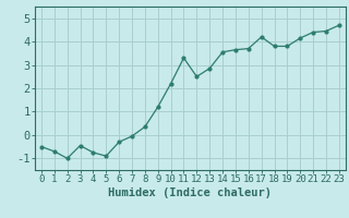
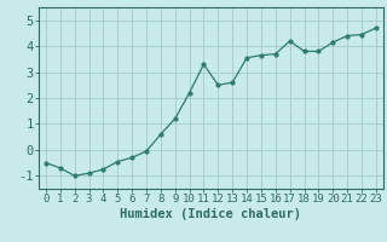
3: -0.45 -> -0.90
5: -0.90 -> -0.45
8: 0.35 -> 0.60
13: 2.85 -> 2.60
